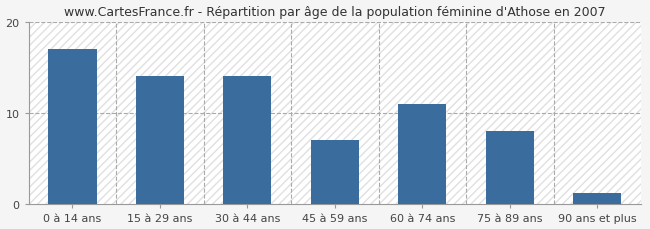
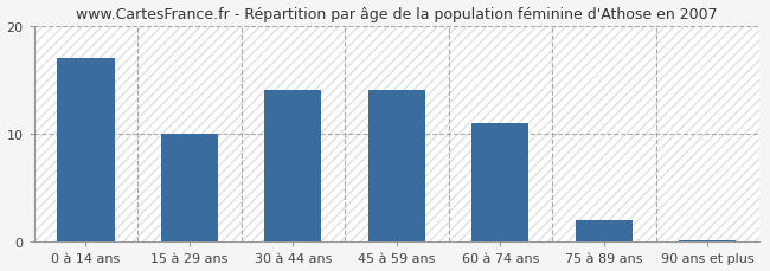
15 à 29 ans: 14.0 -> 10.0
45 à 59 ans: 7.0 -> 14.0
75 à 89 ans: 8.0 -> 2.0
90 ans et plus: 1.2 -> 0.2
